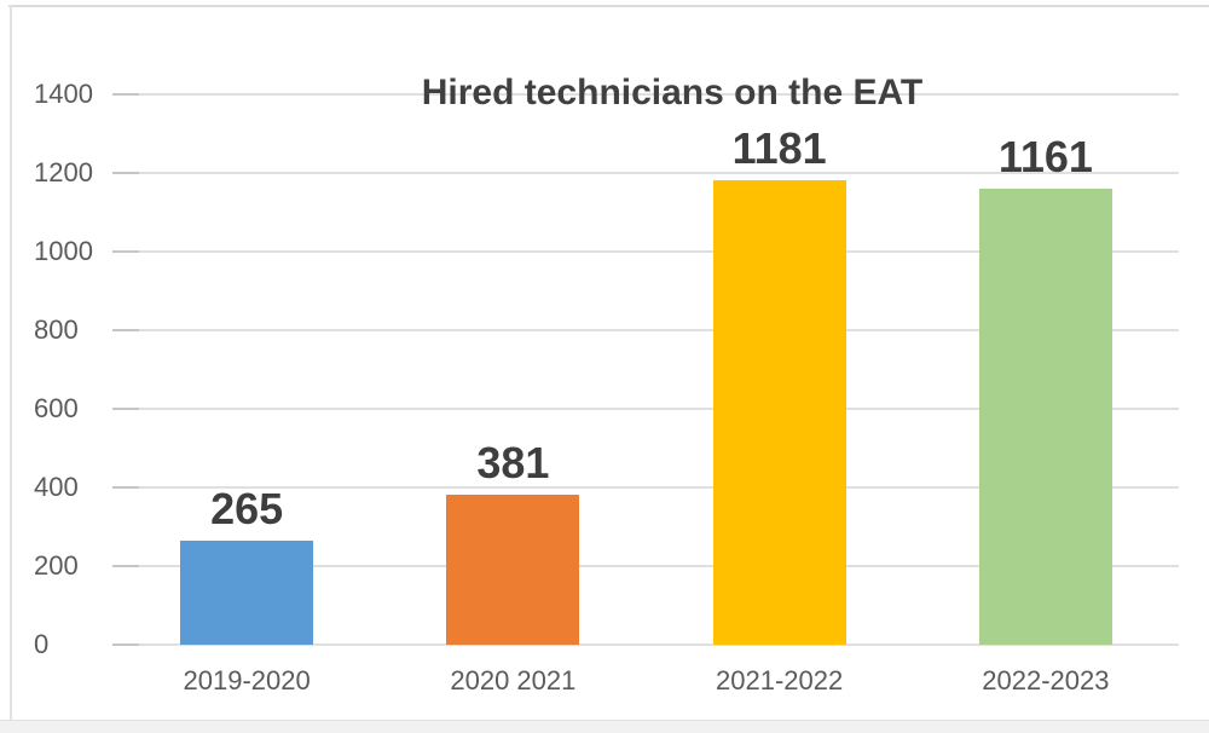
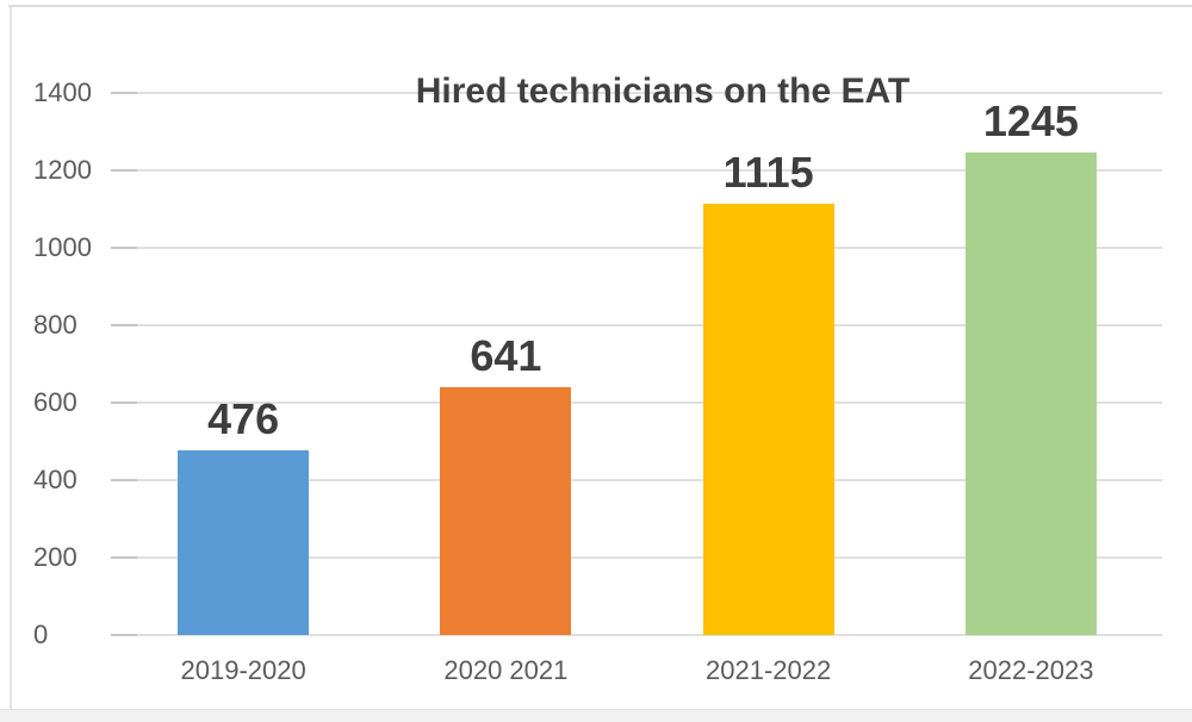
2019-2020: 265 -> 476
2020 2021: 381 -> 641
2021-2022: 1181 -> 1115
2022-2023: 1161 -> 1245
